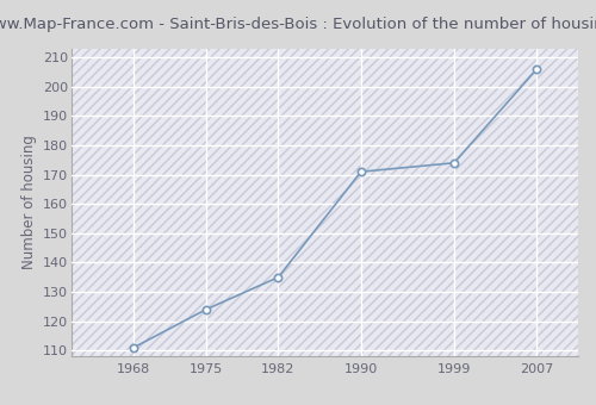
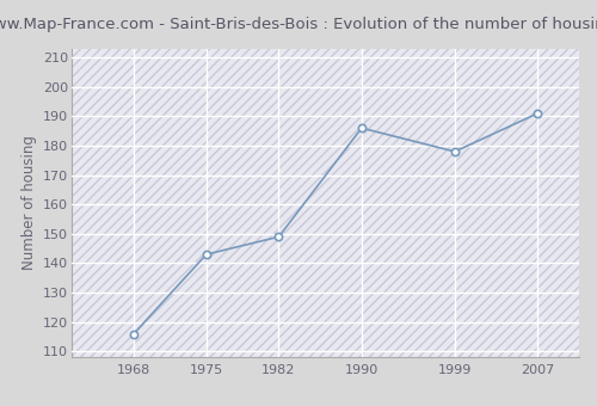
1968: 111 -> 116
1975: 124 -> 143
1982: 135 -> 149
1990: 171 -> 186
1999: 174 -> 178
2007: 206 -> 191
